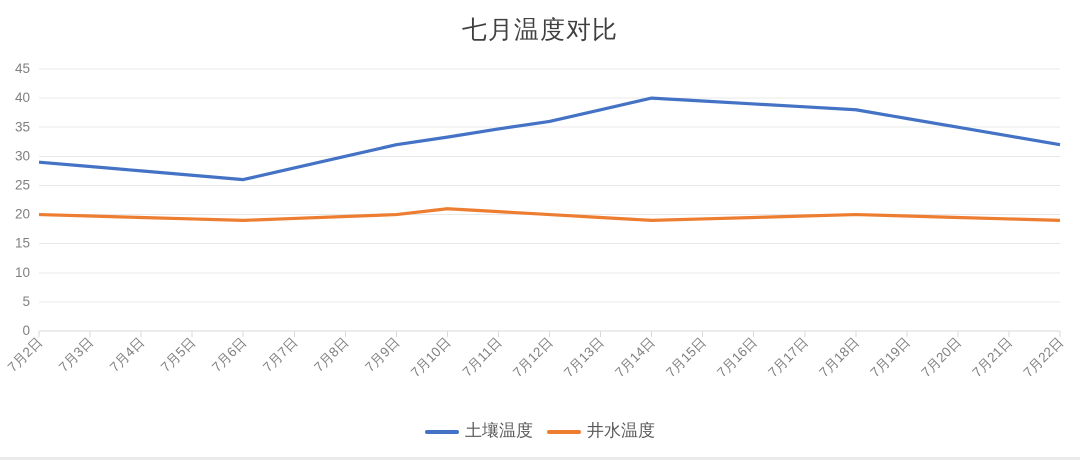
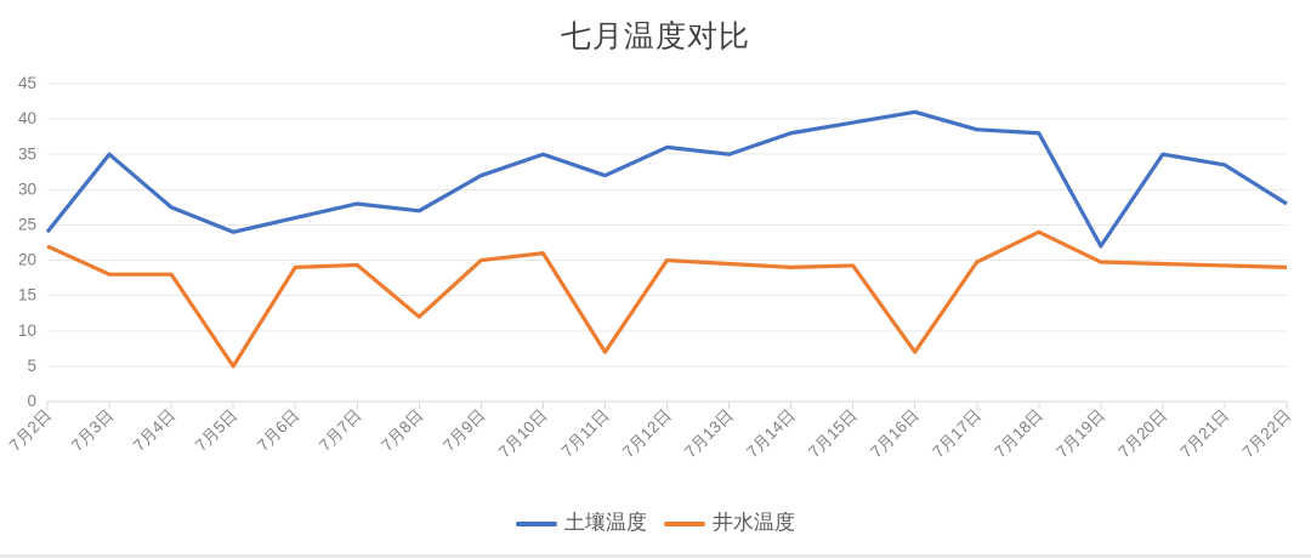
土壤温度/7月2日: 29 -> 24
井水温度/7月2日: 20 -> 22
土壤温度/7月3日: 28 -> 35
井水温度/7月3日: 20 -> 18
井水温度/7月4日: 20 -> 18
土壤温度/7月5日: 27 -> 24
井水温度/7月5日: 19 -> 5
土壤温度/7月8日: 30 -> 27
井水温度/7月8日: 20 -> 12
土壤温度/7月10日: 33 -> 35
土壤温度/7月11日: 35 -> 32
井水温度/7月11日: 20 -> 7
土壤温度/7月13日: 38 -> 35
土壤温度/7月14日: 40 -> 38
土壤温度/7月16日: 39 -> 41
井水温度/7月16日: 20 -> 7
井水温度/7月18日: 20 -> 24
土壤温度/7月19日: 36 -> 22
土壤温度/7月22日: 32 -> 28
